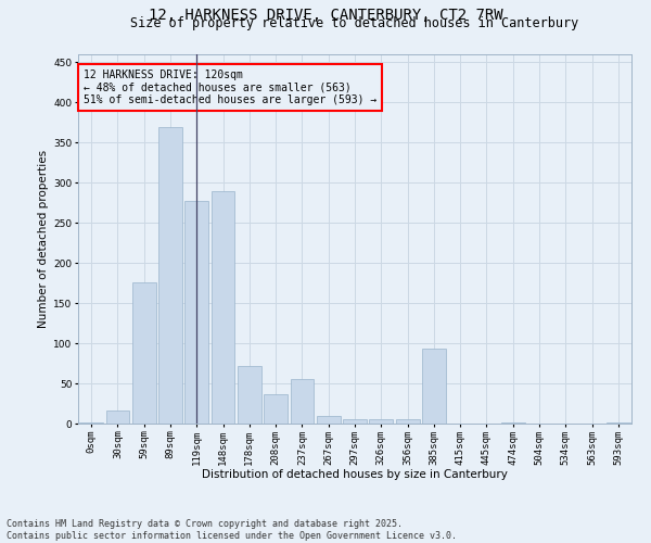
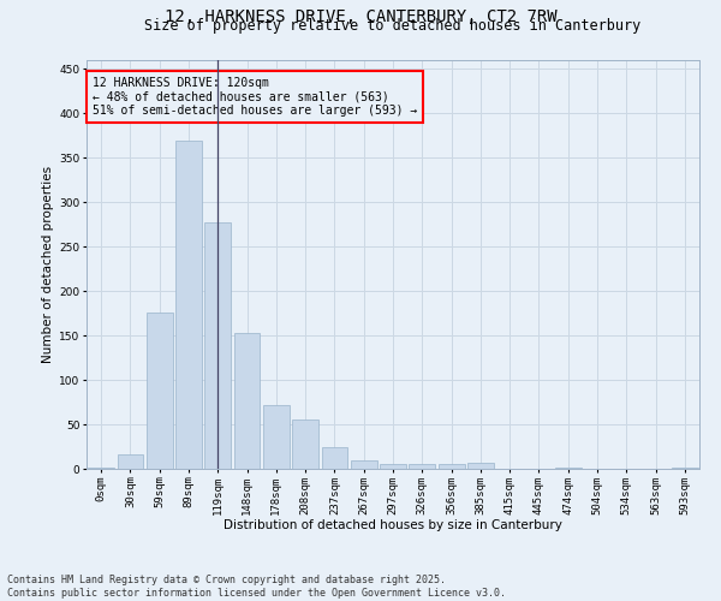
148sqm: 290 -> 153
208sqm: 36 -> 55
237sqm: 56 -> 24
385sqm: 94 -> 7
